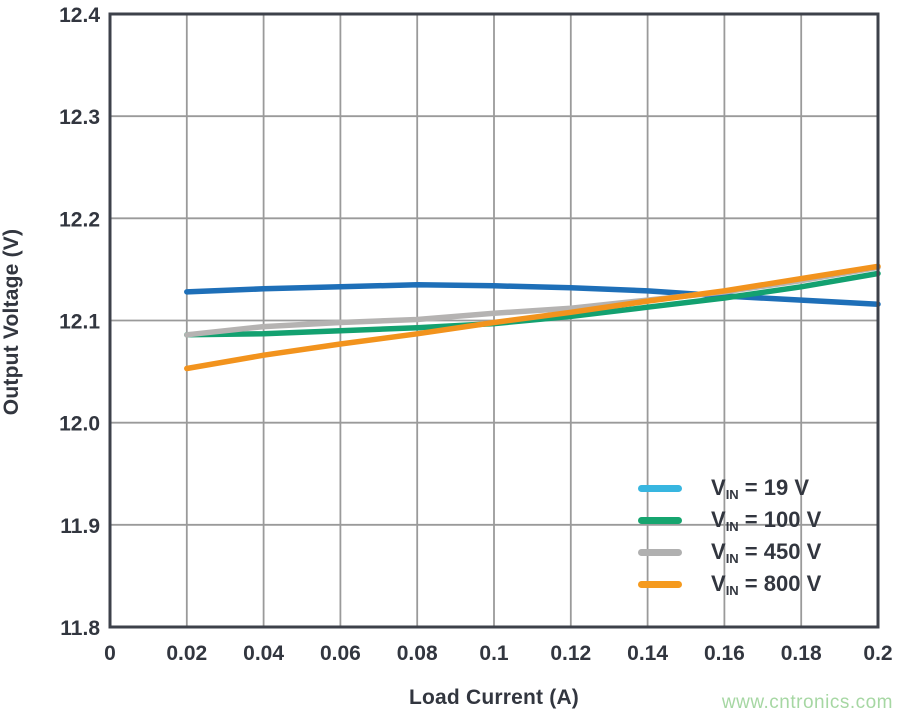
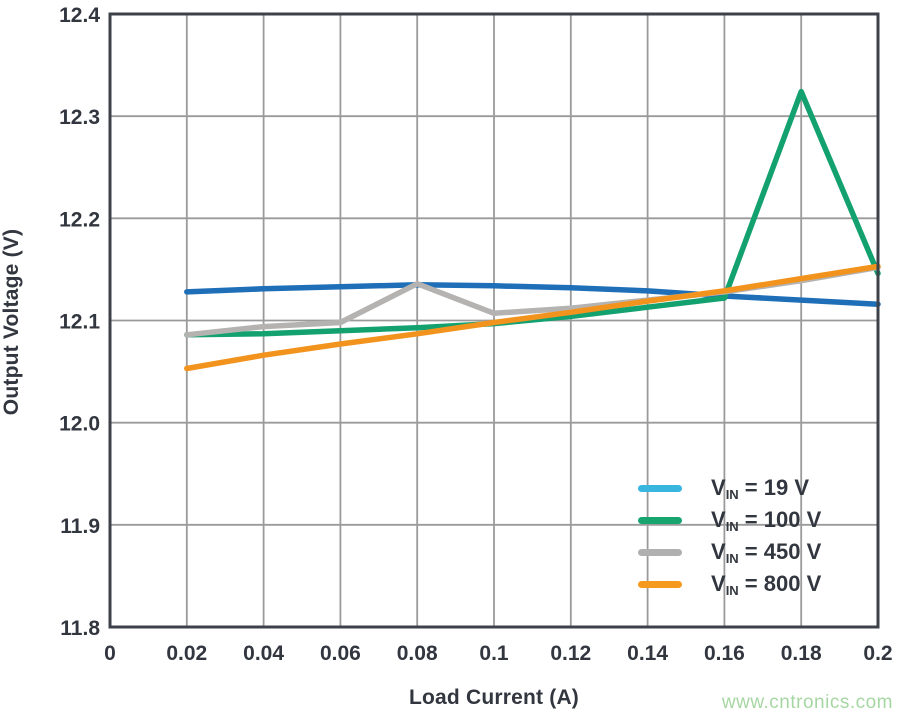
VIN = 450 V/0.08: 12.101 -> 12.136
VIN = 100 V/0.18: 12.133 -> 12.324
